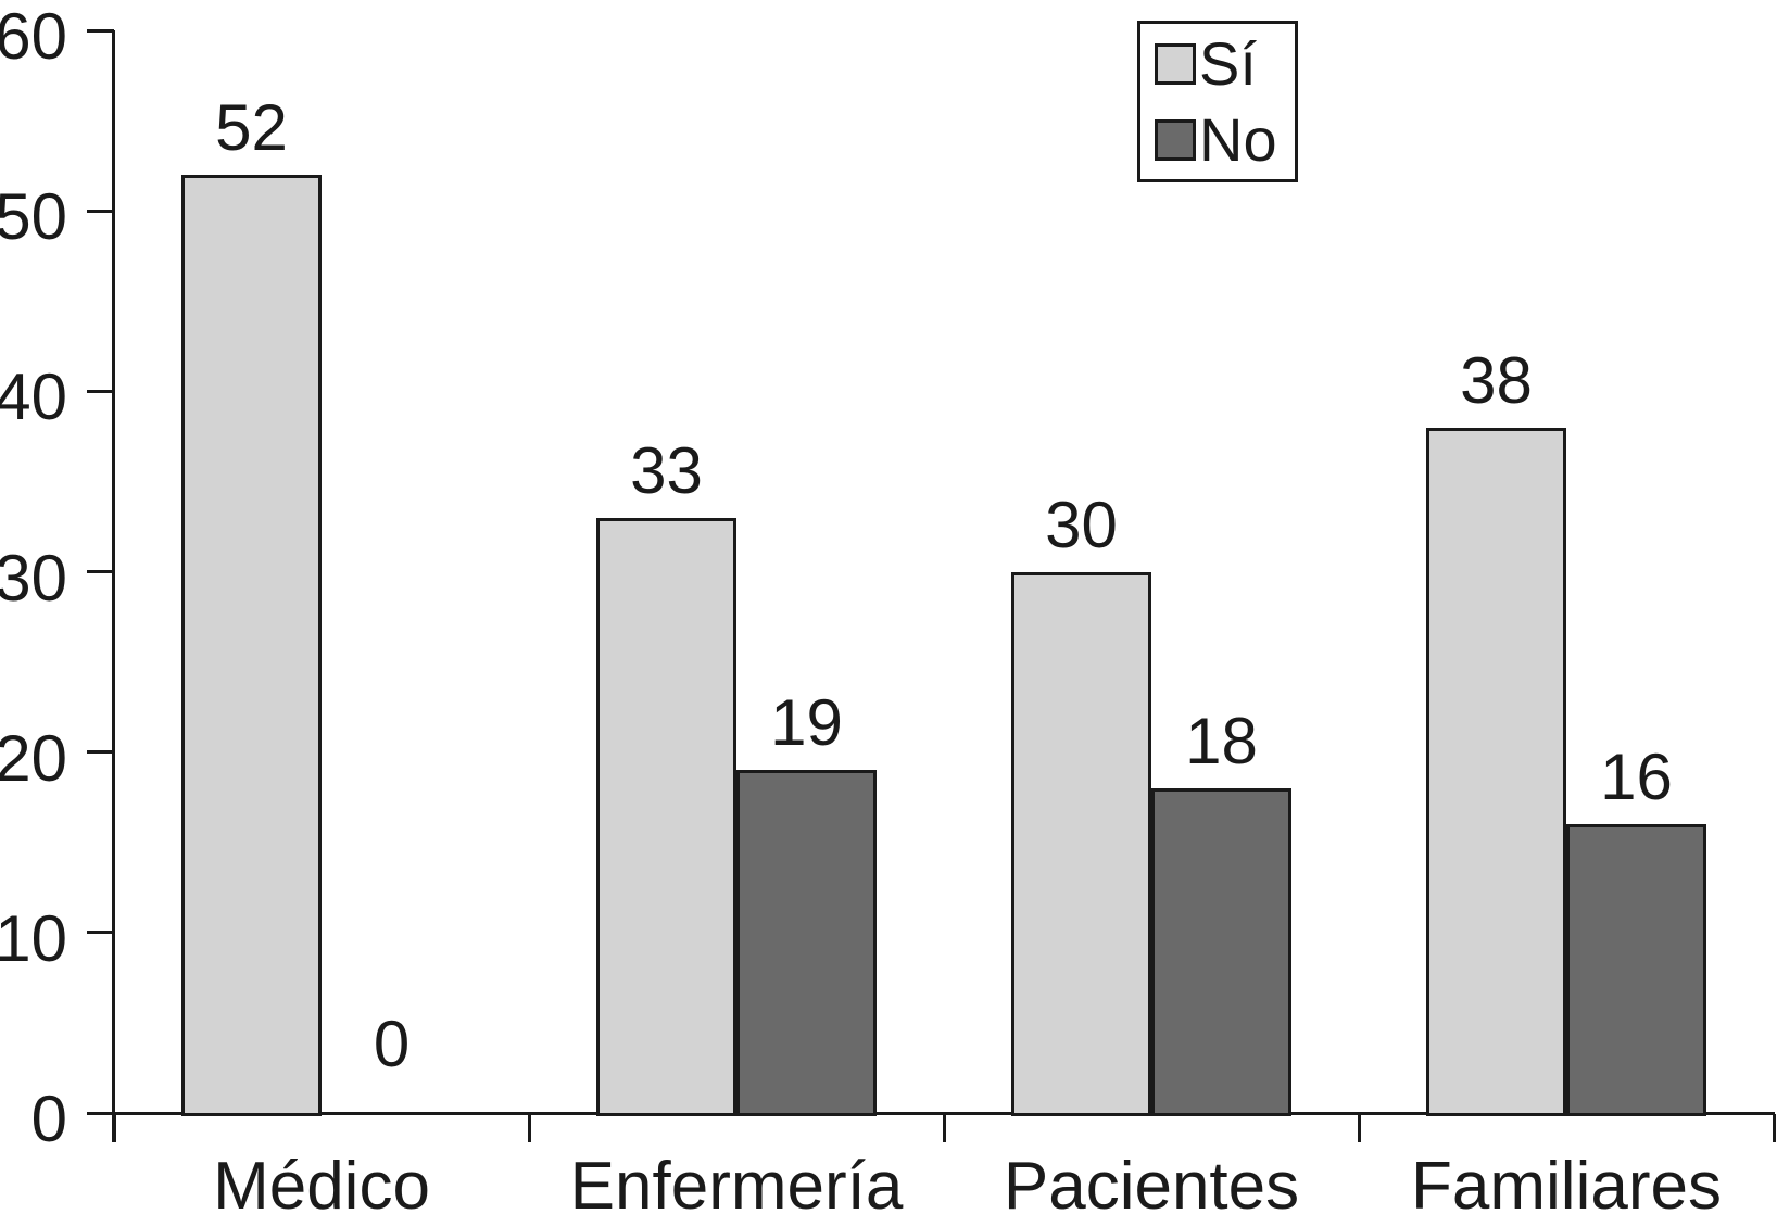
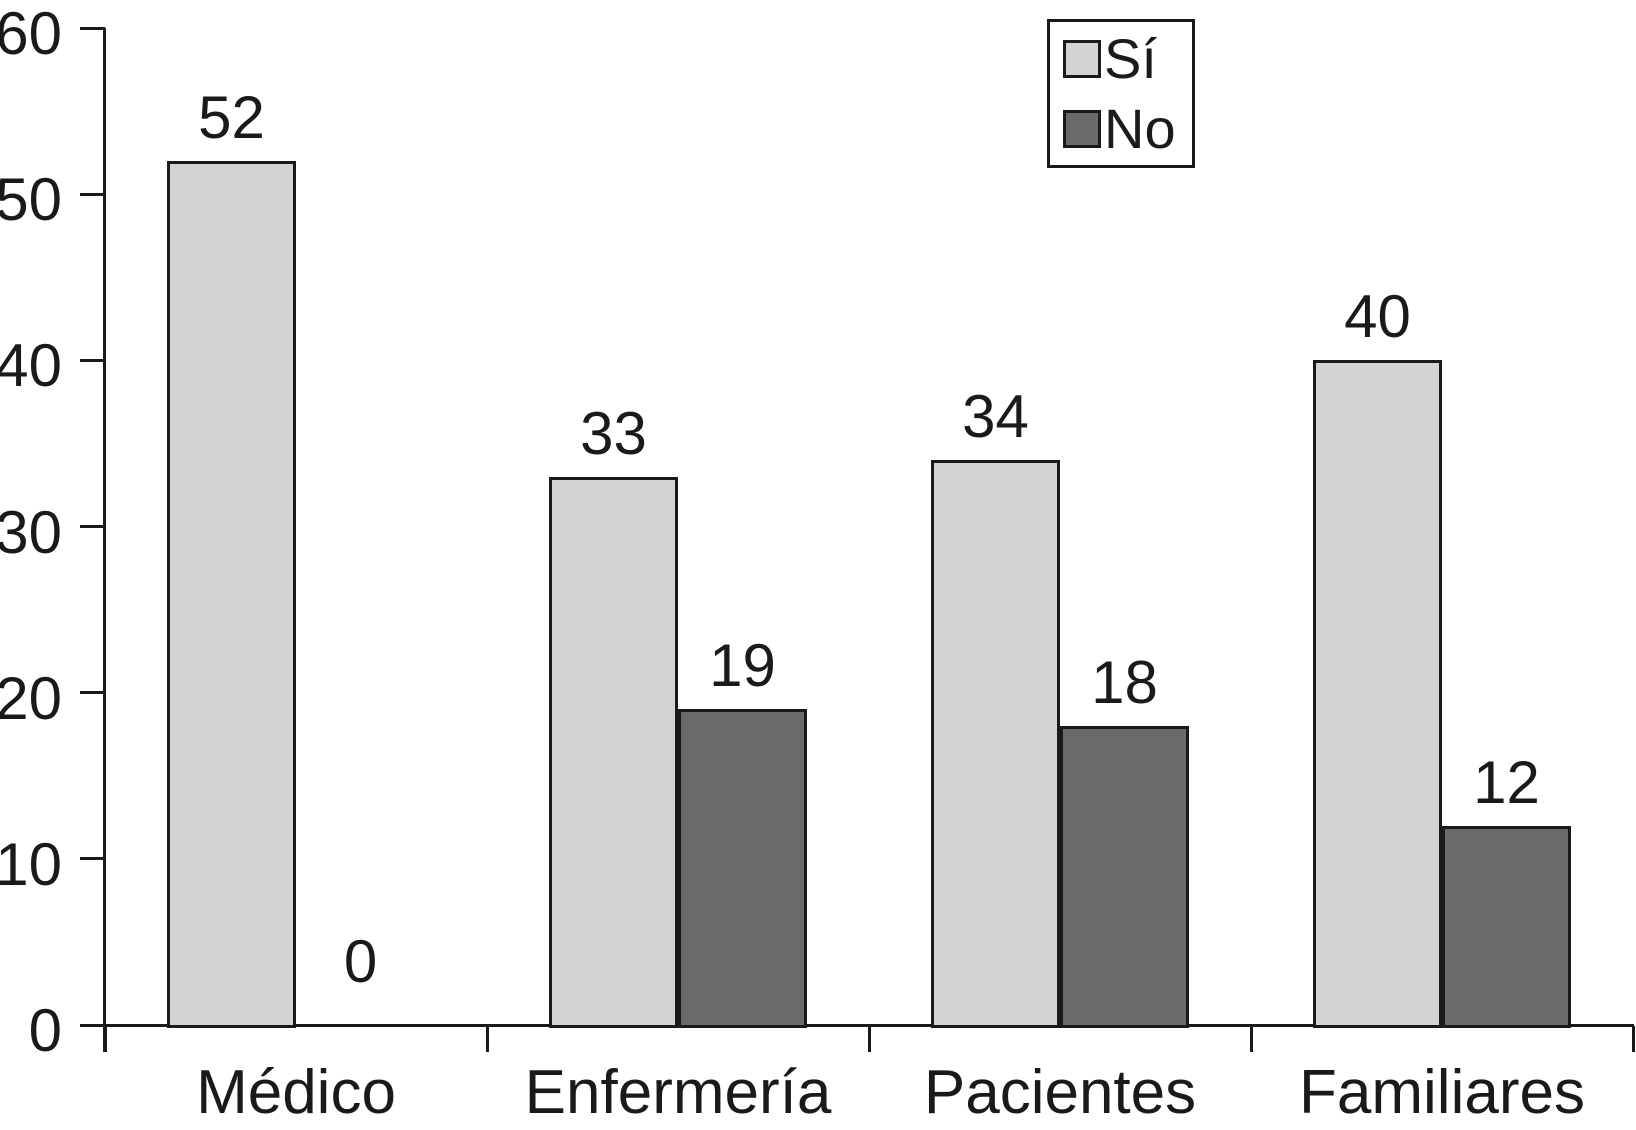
Sí/Pacientes: 30 -> 34
Sí/Familiares: 38 -> 40
No/Familiares: 16 -> 12
